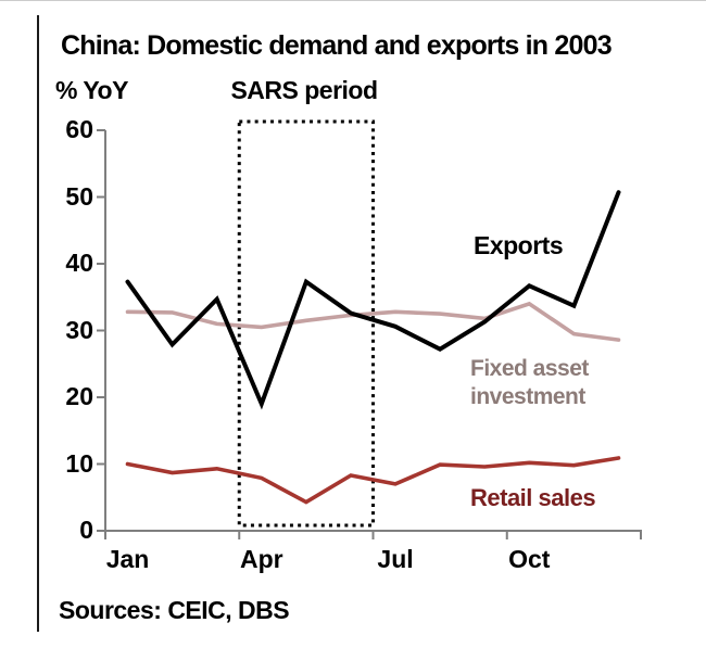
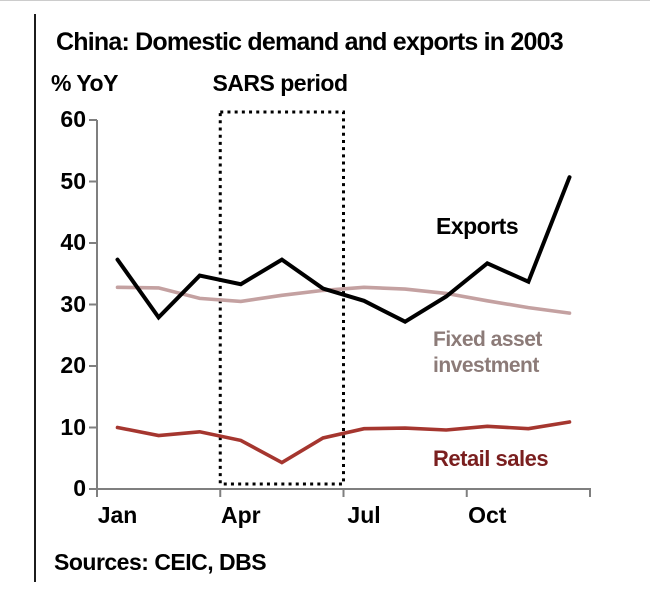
Exports/Apr: 19 -> 33
Retail sales/Jul: 7 -> 10
Fixed asset investment/Oct: 34 -> 31
